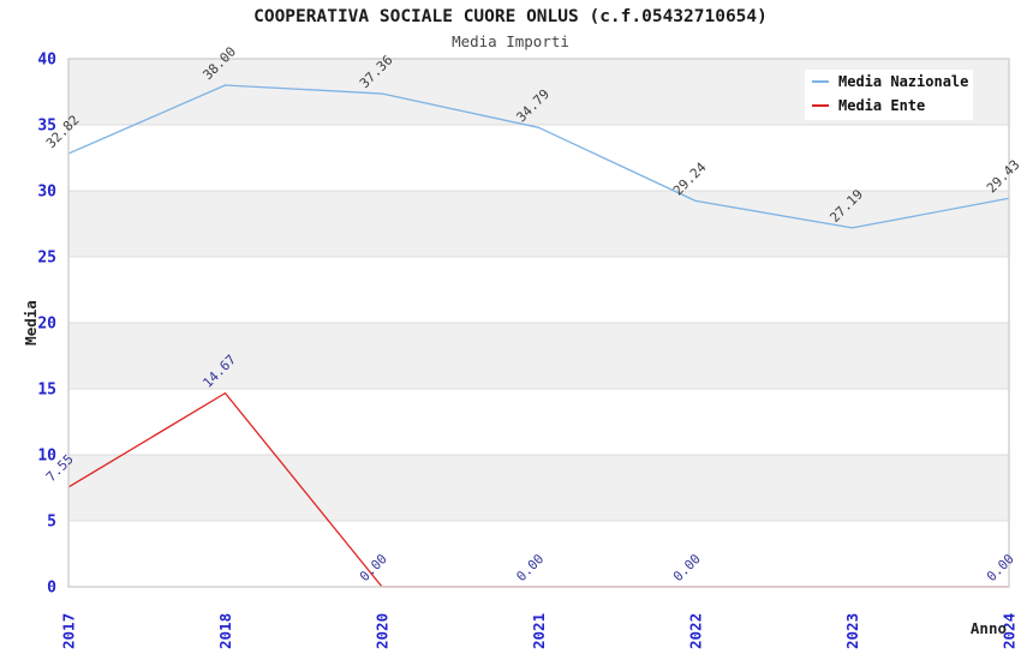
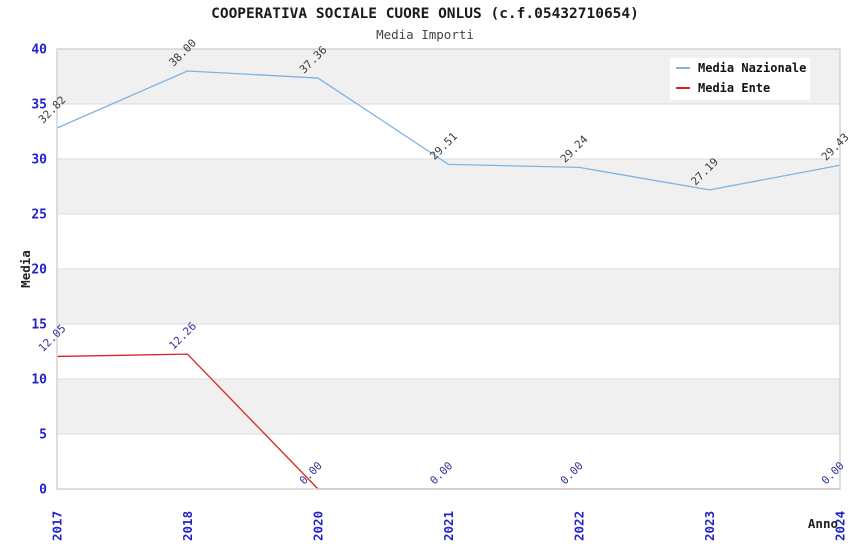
Media Ente/2017: 7.55 -> 12.05
Media Ente/2018: 14.67 -> 12.26
Media Nazionale/2021: 34.79 -> 29.51
